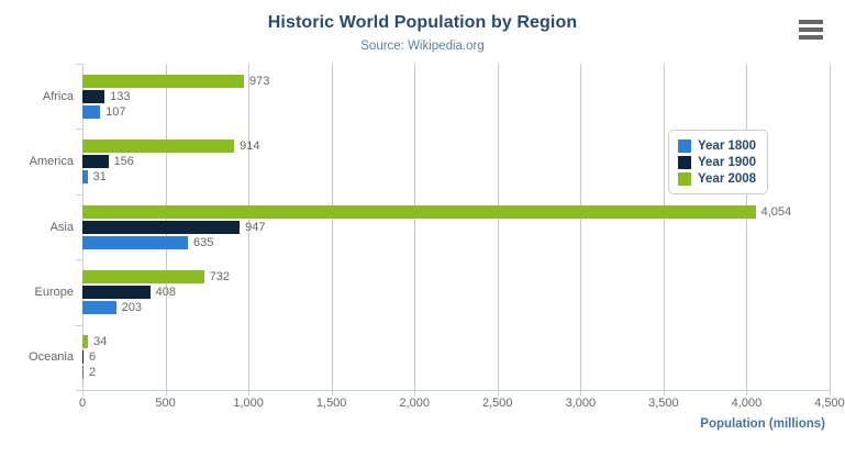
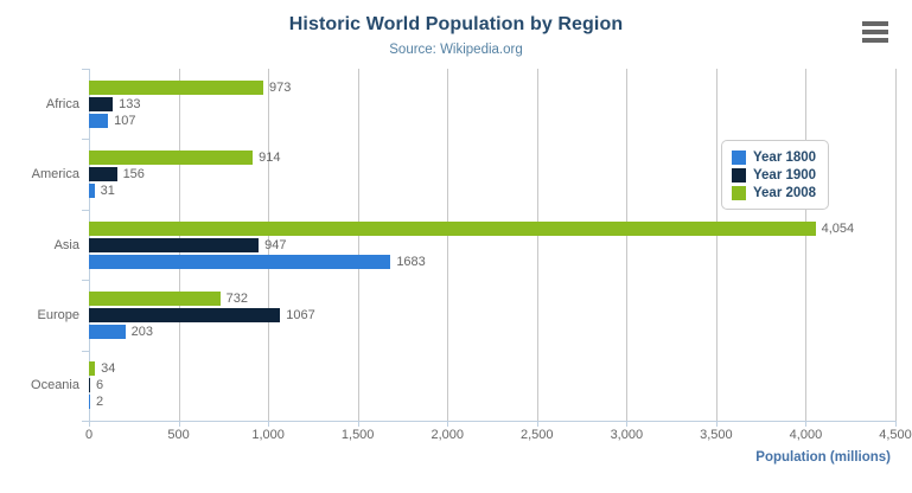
Year 1800/Asia: 635 -> 1683
Year 1900/Europe: 408 -> 1067
